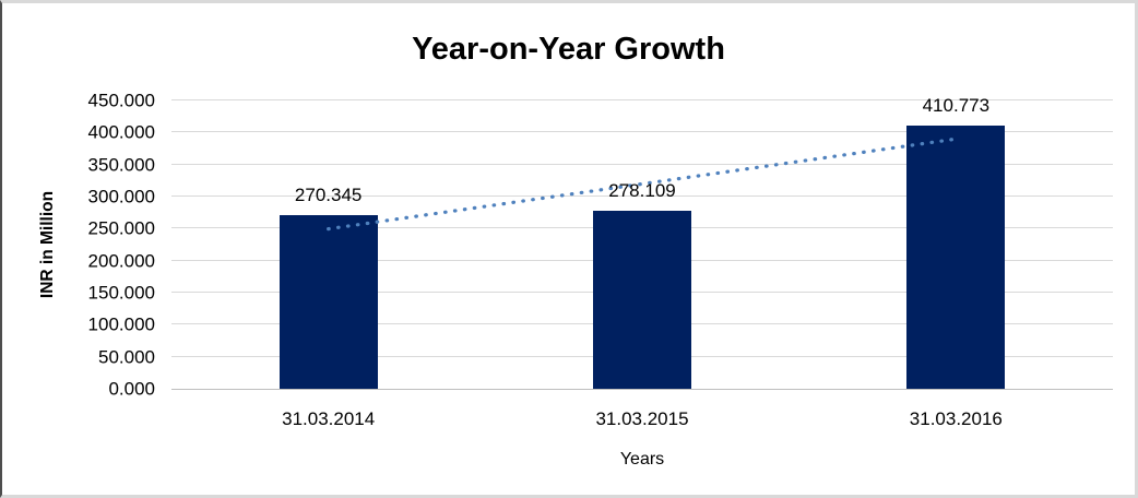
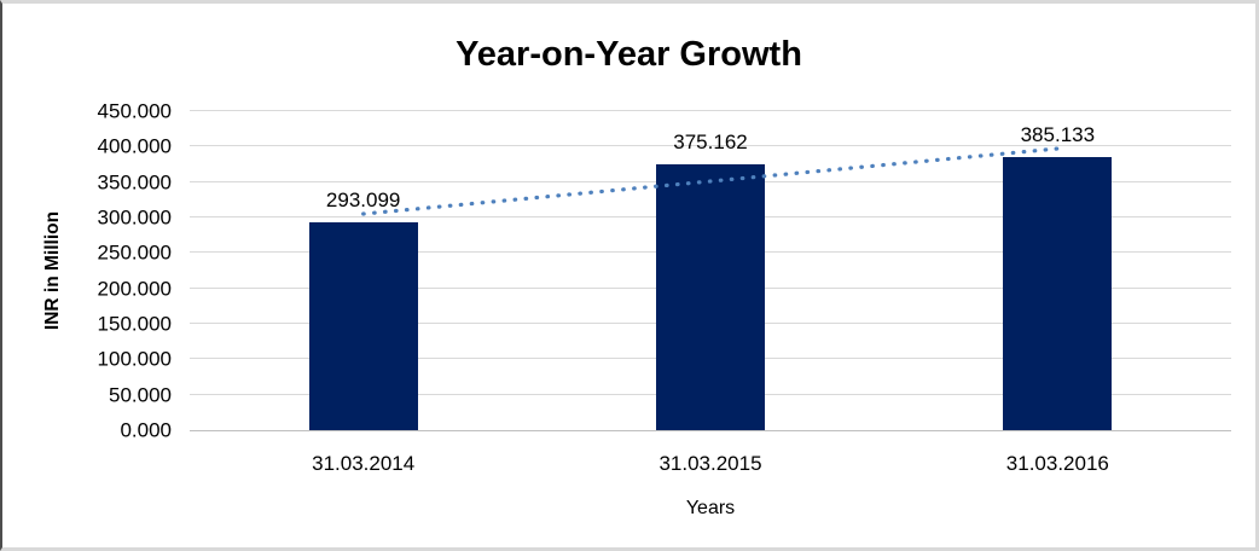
31.03.2014: 270.345 -> 293.099
31.03.2015: 278.109 -> 375.162
31.03.2016: 410.773 -> 385.133
